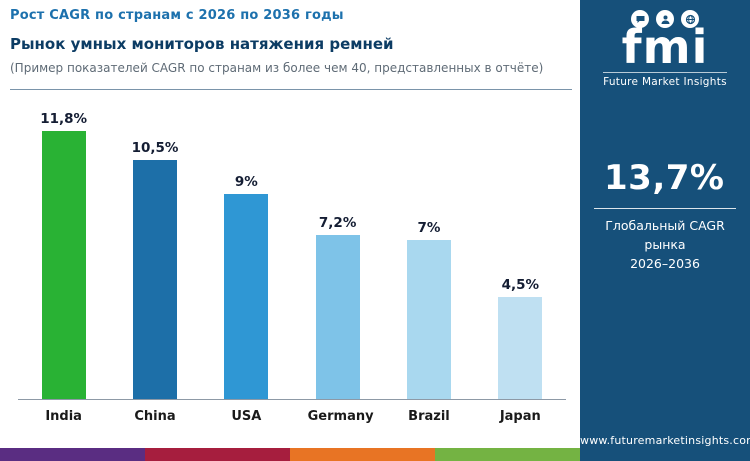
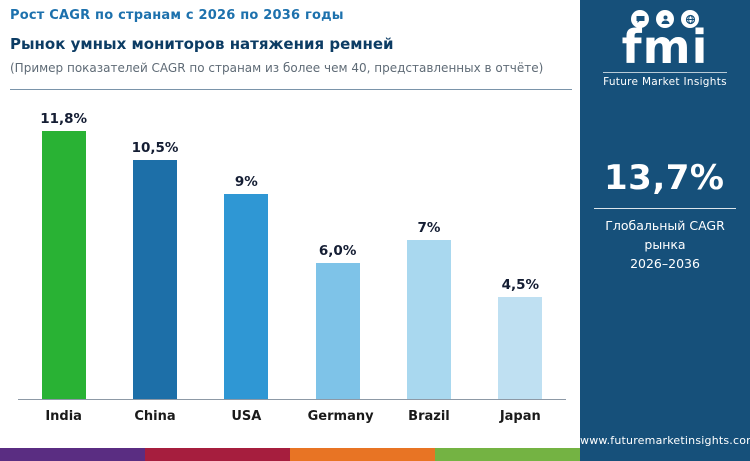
Germany: 7,2% -> 6,0%
